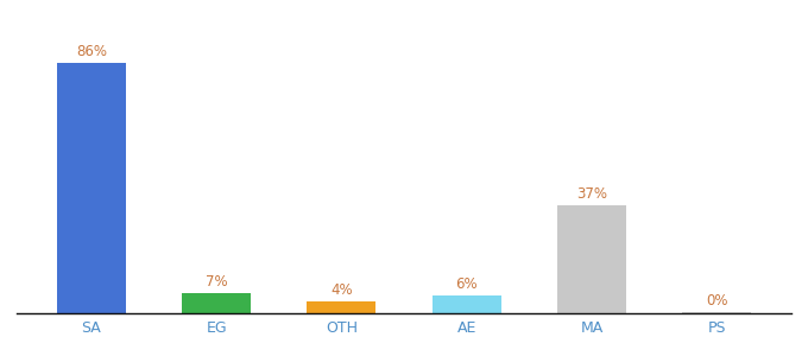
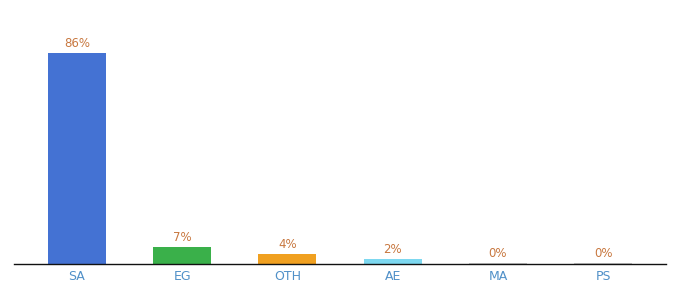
AE: 6% -> 2%
MA: 37% -> 0%
